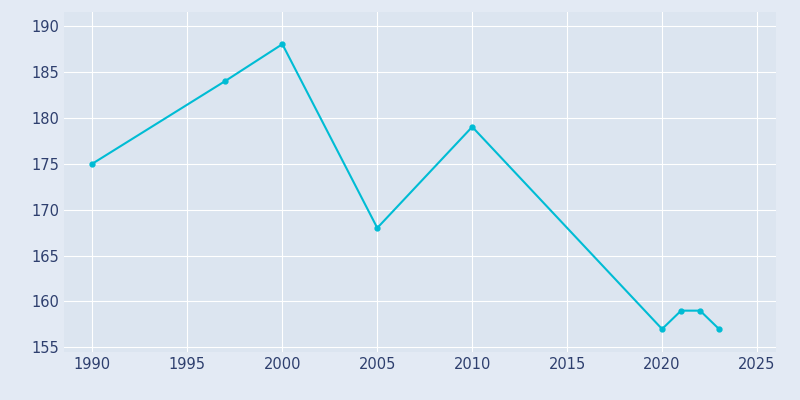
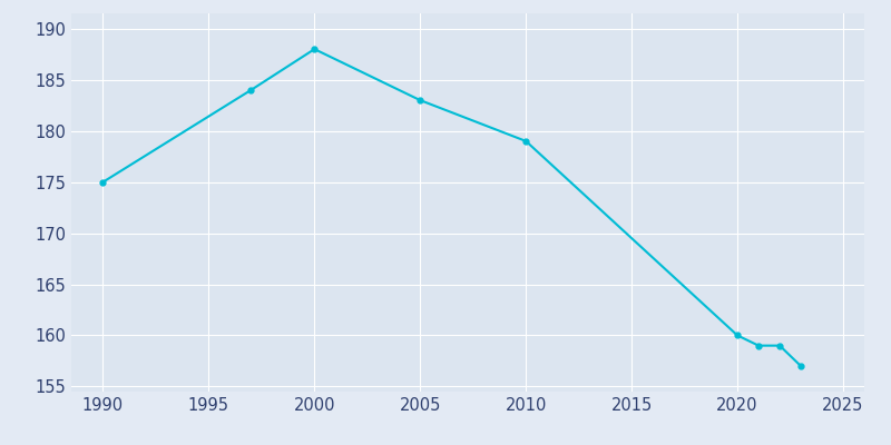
2005: 168 -> 183
2020: 157 -> 160
